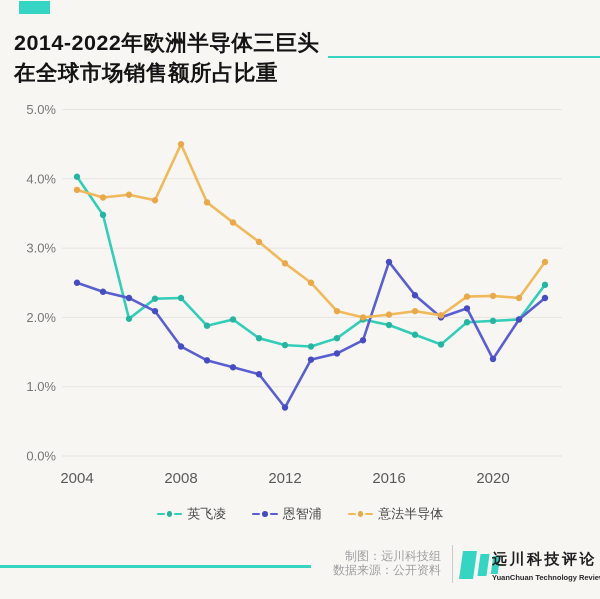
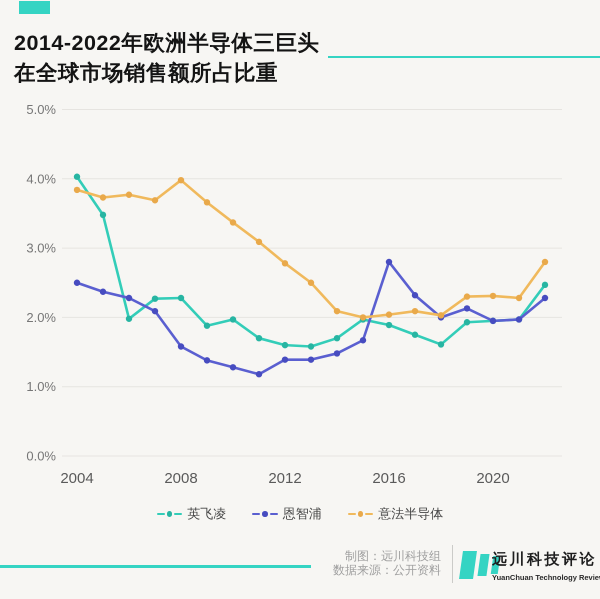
意法半导体/2008: 4.5% -> 4.0%
恩智浦/2012: 0.7% -> 1.4%
恩智浦/2020: 1.4% -> 1.9%
